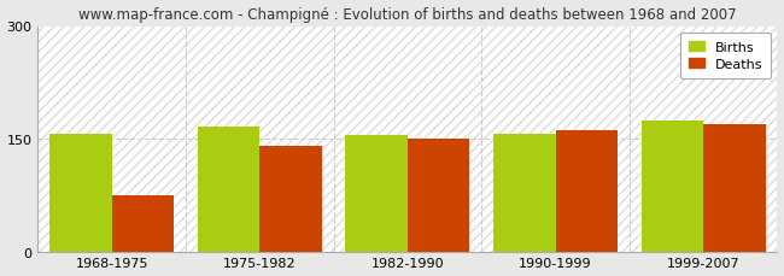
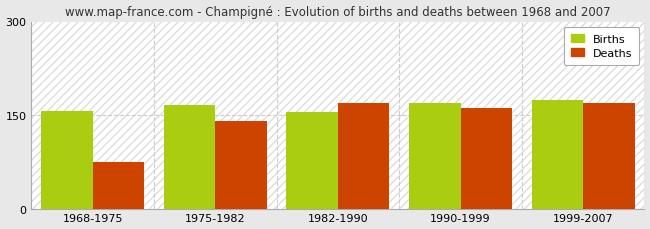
Deaths/1982-1990: 150 -> 170
Births/1990-1999: 157 -> 170
